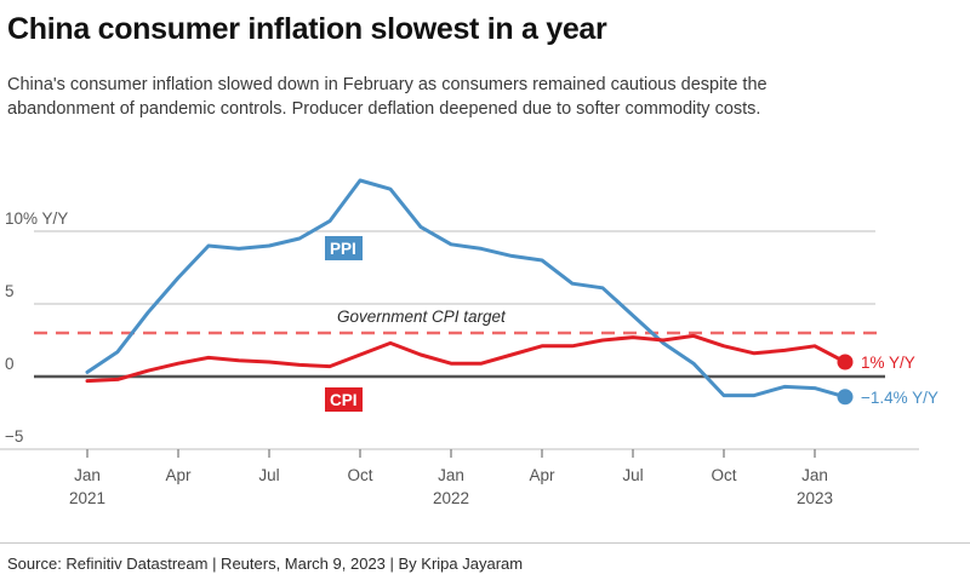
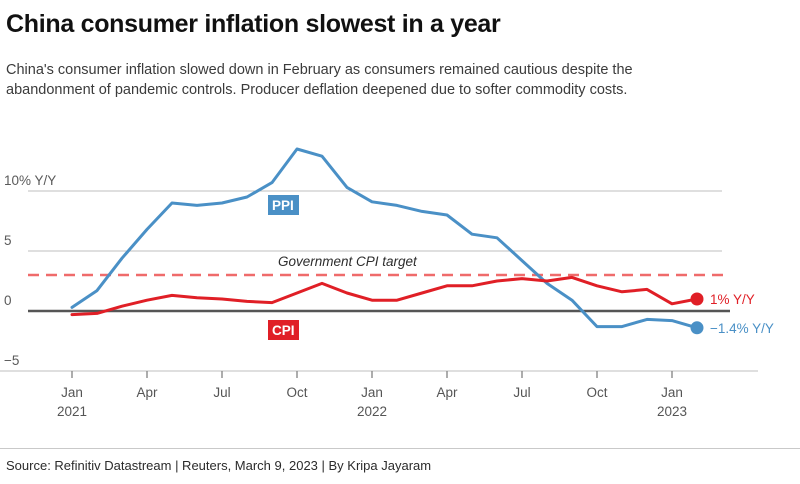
CPI/Jan 2023: 2.1 -> 0.6
